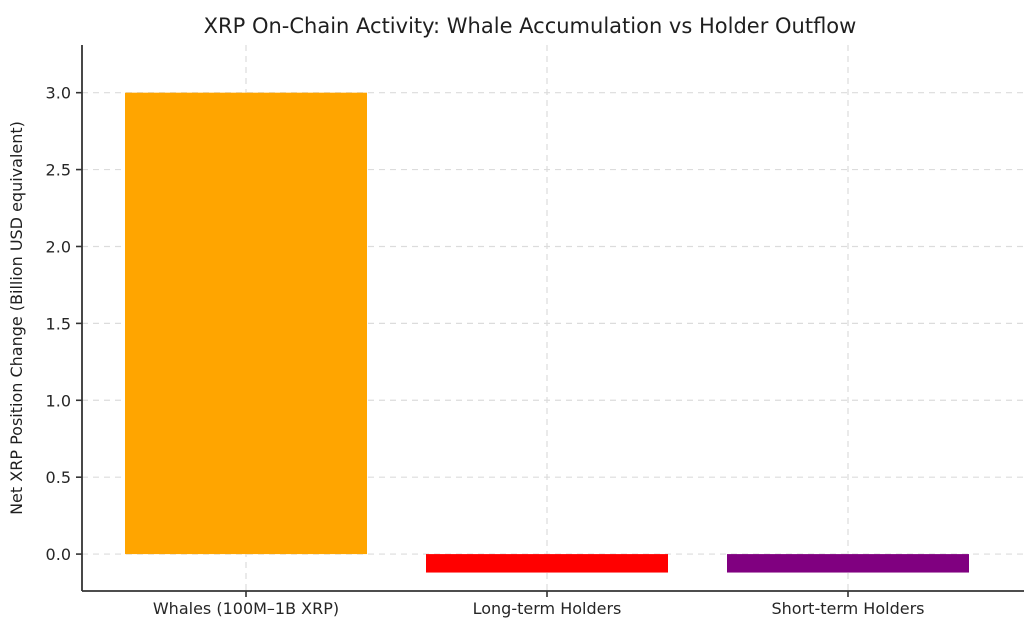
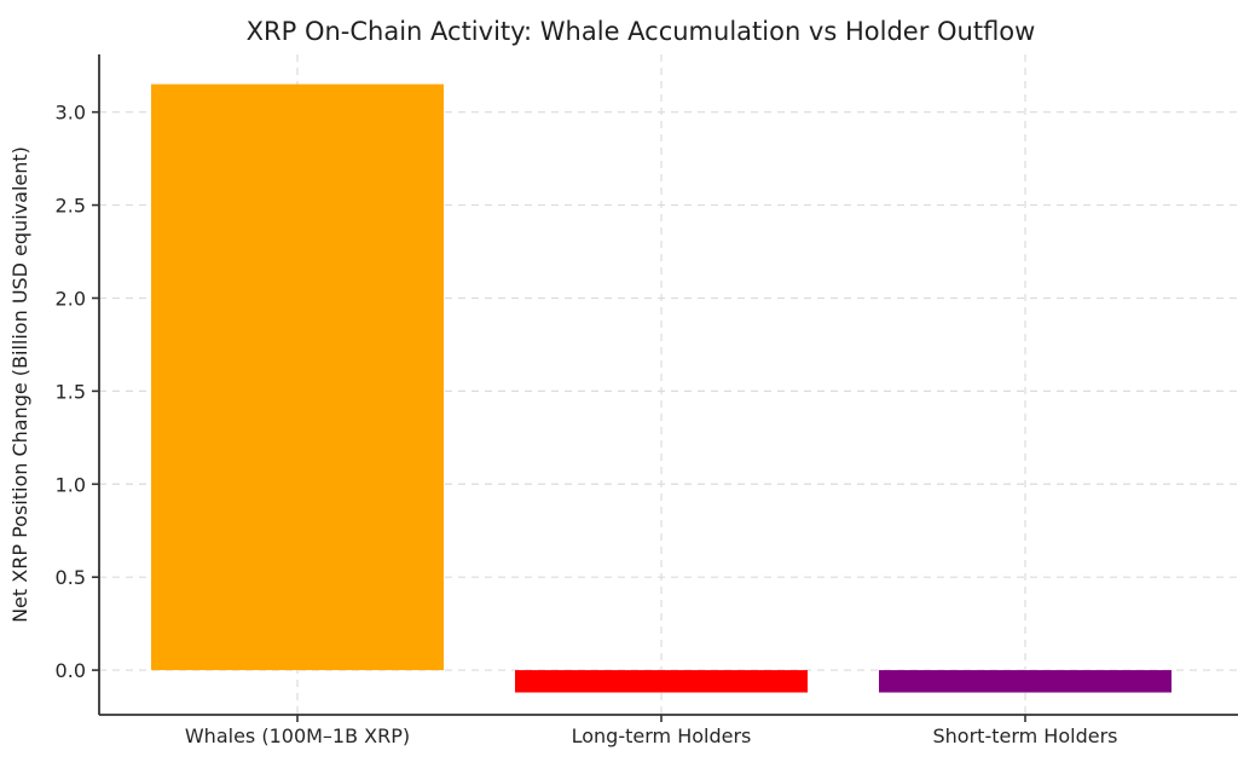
Whales (100M–1B XRP): 3.00 -> 3.15
